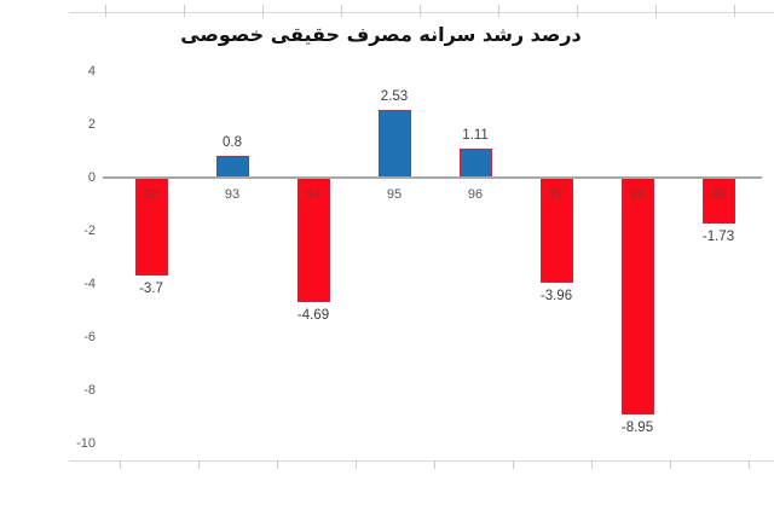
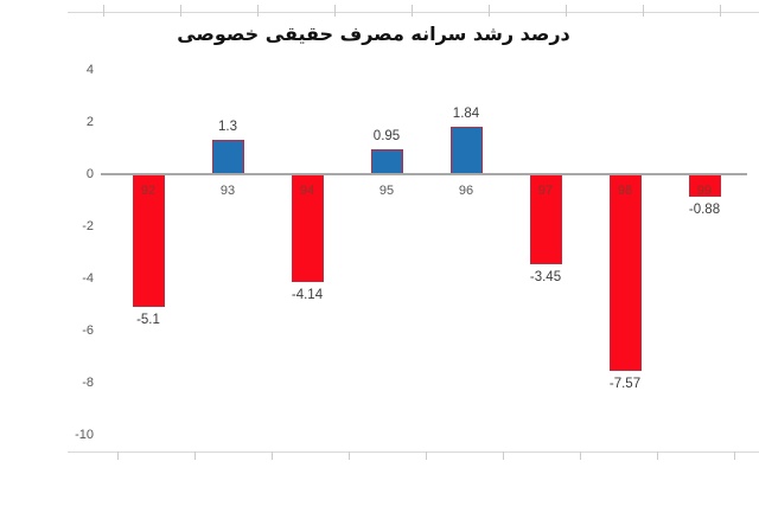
92: -3.7 -> -5.1
93: 0.8 -> 1.3
94: -4.69 -> -4.14
95: 2.53 -> 0.95
96: 1.11 -> 1.84
97: -3.96 -> -3.45
98: -8.95 -> -7.57
99: -1.73 -> -0.88
